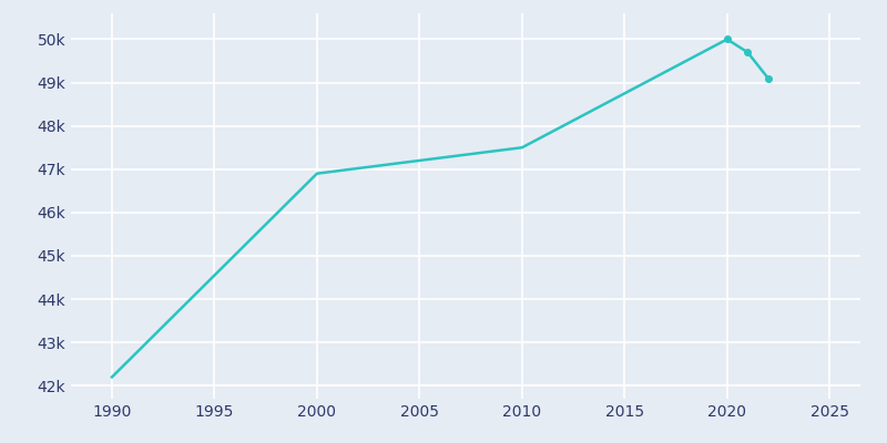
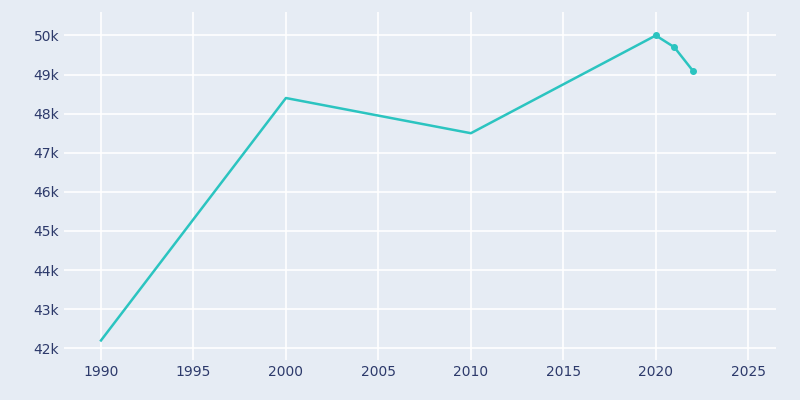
2000: 46.9k -> 48.4k
